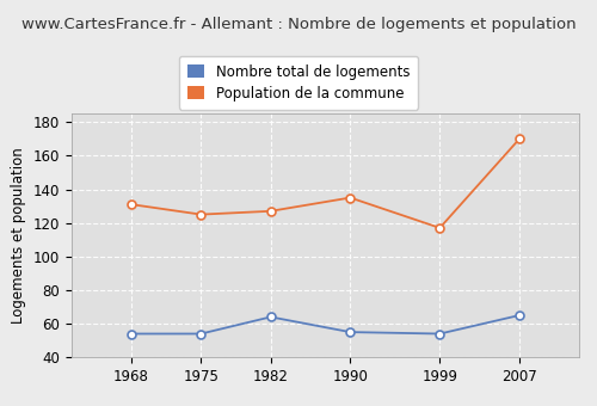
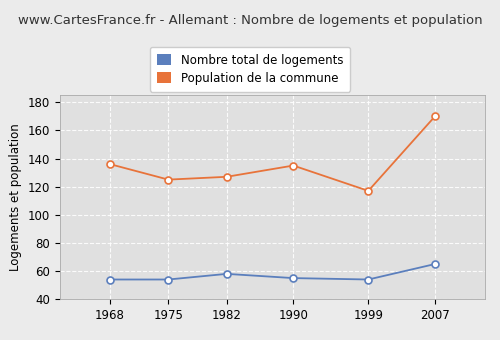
Population de la commune/1968: 131 -> 136
Nombre total de logements/1982: 64 -> 58
